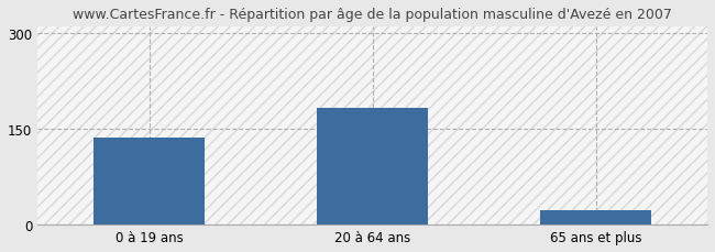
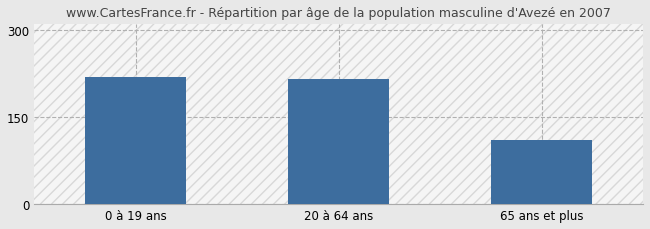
0 à 19 ans: 137 -> 220
20 à 64 ans: 183 -> 216
65 ans et plus: 22 -> 110
